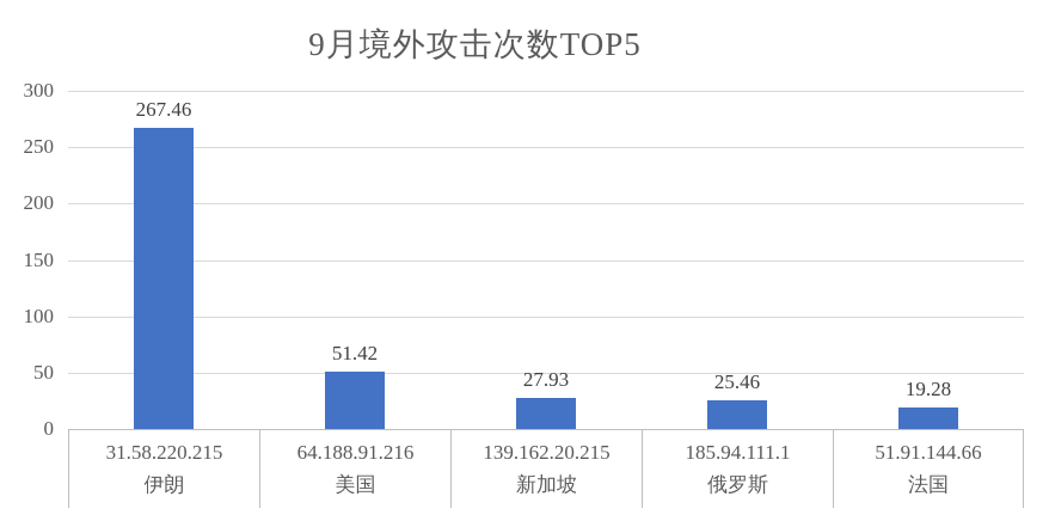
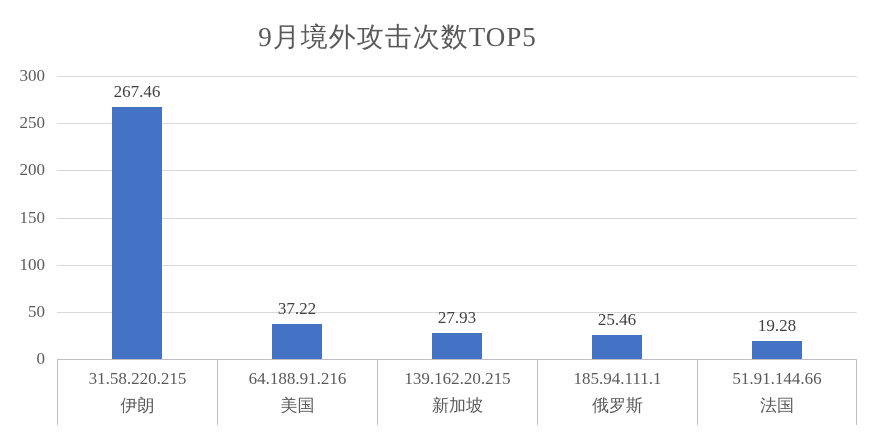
64.188.91.216: 51.42 -> 37.22
